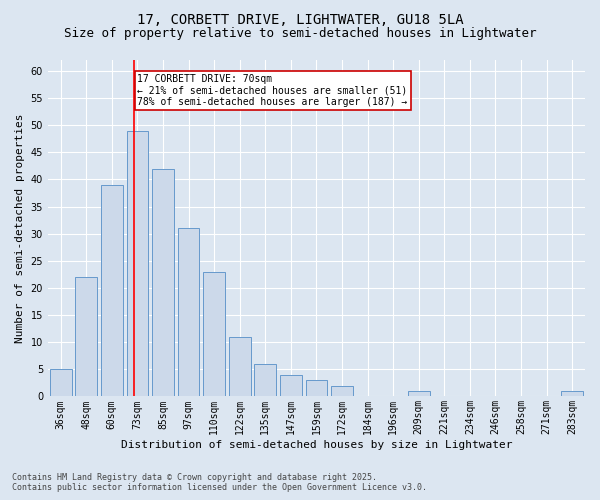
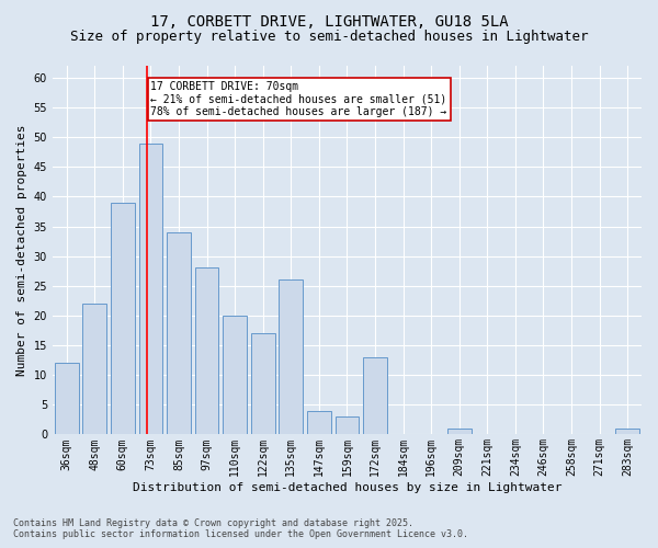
36sqm: 5 -> 12
85sqm: 42 -> 34
97sqm: 31 -> 28
110sqm: 23 -> 20
122sqm: 11 -> 17
135sqm: 6 -> 26
172sqm: 2 -> 13
